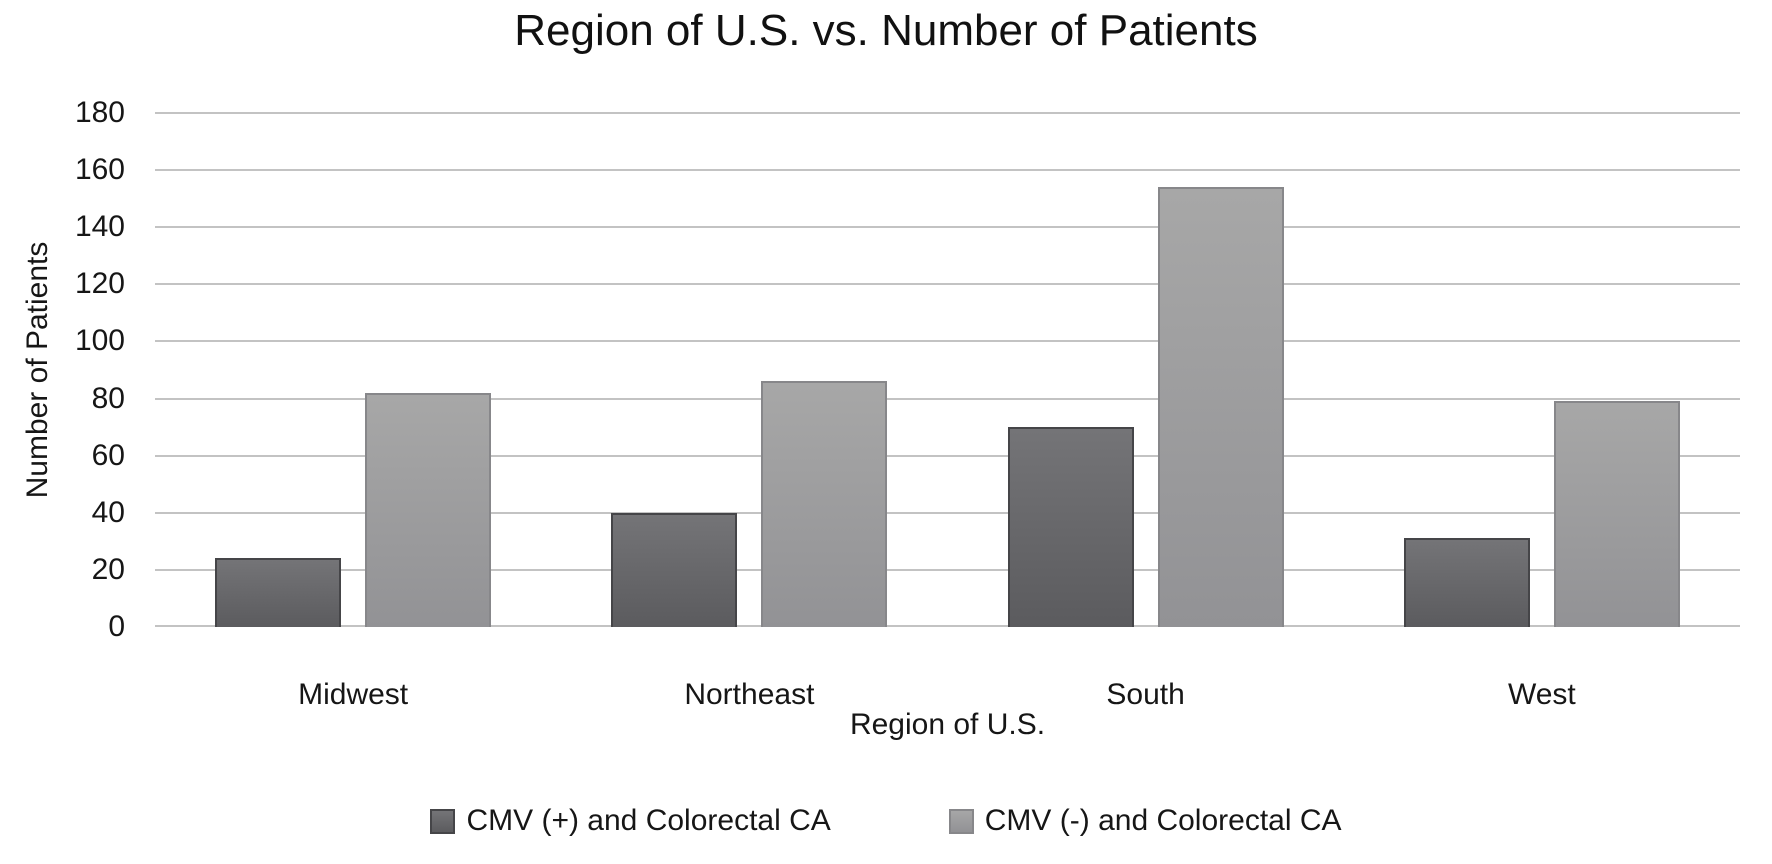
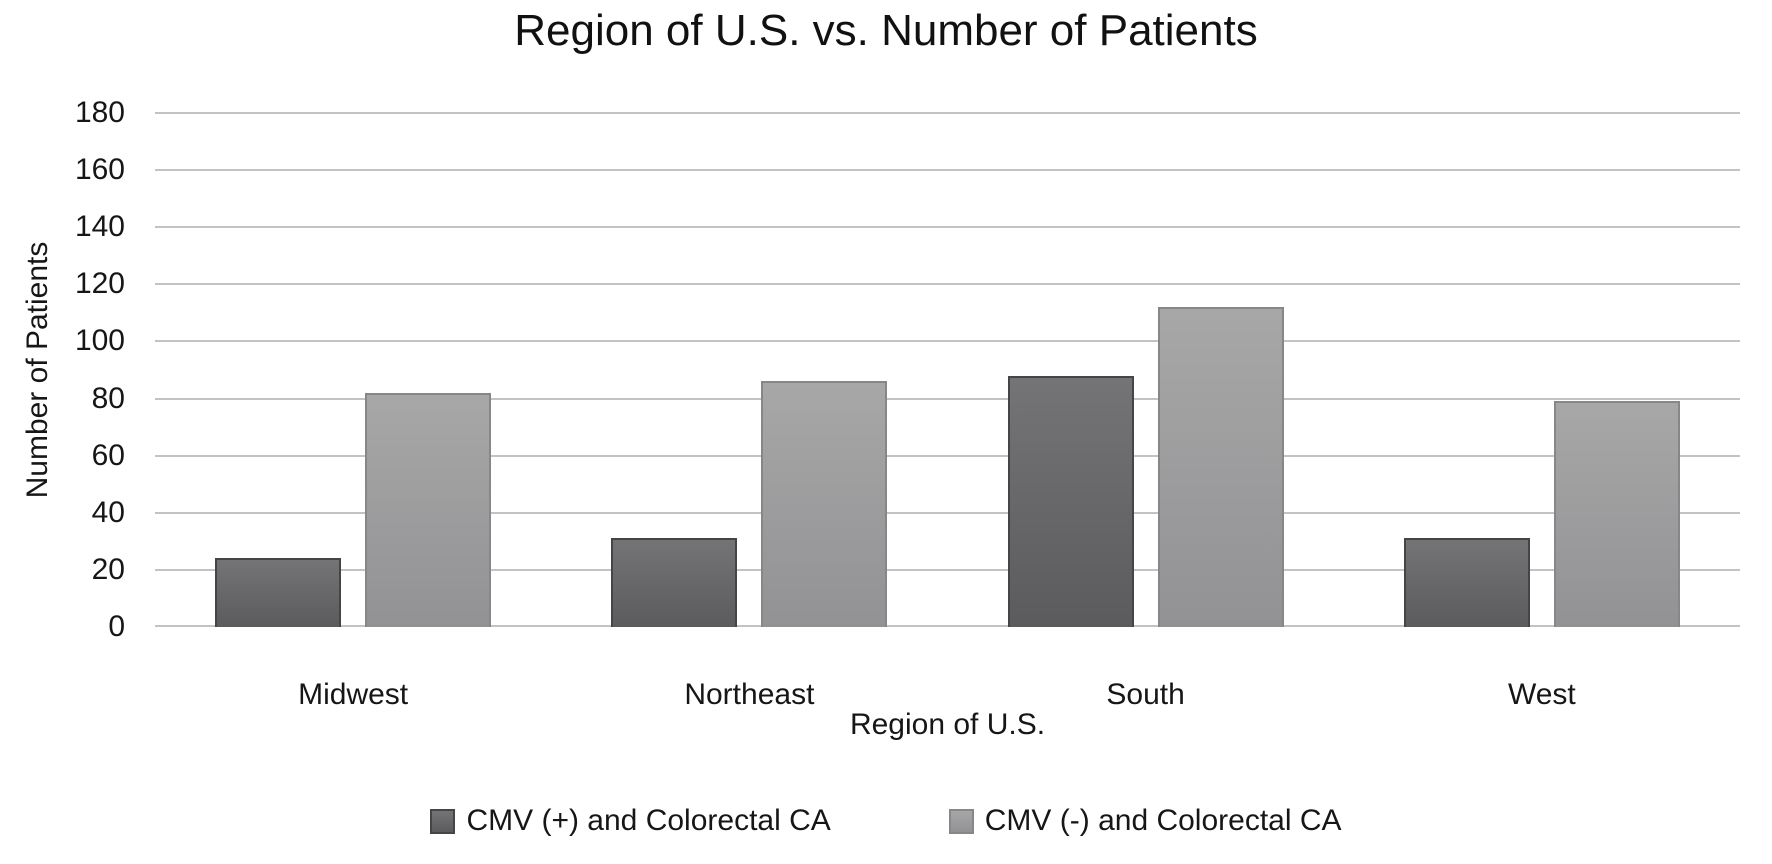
CMV (+) and Colorectal CA/Northeast: 40 -> 31
CMV (+) and Colorectal CA/South: 70 -> 88
CMV (-) and Colorectal CA/South: 154 -> 112
